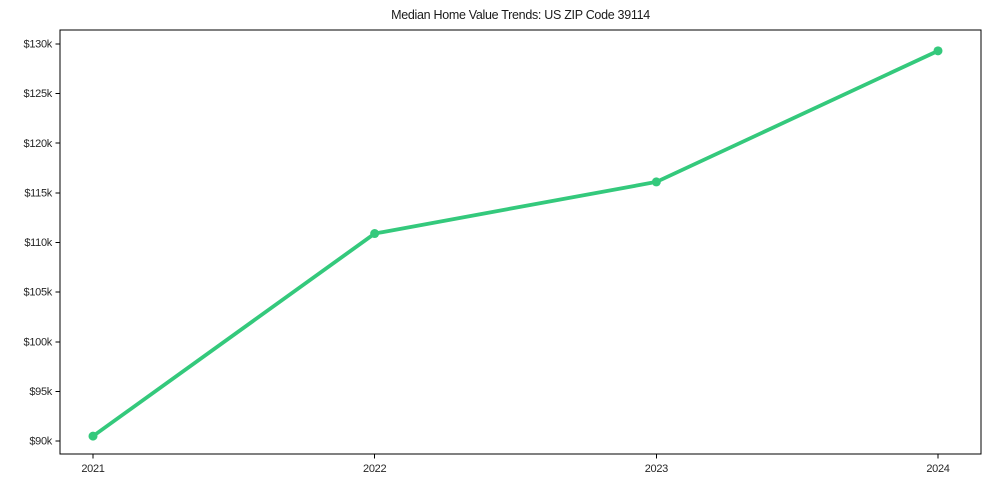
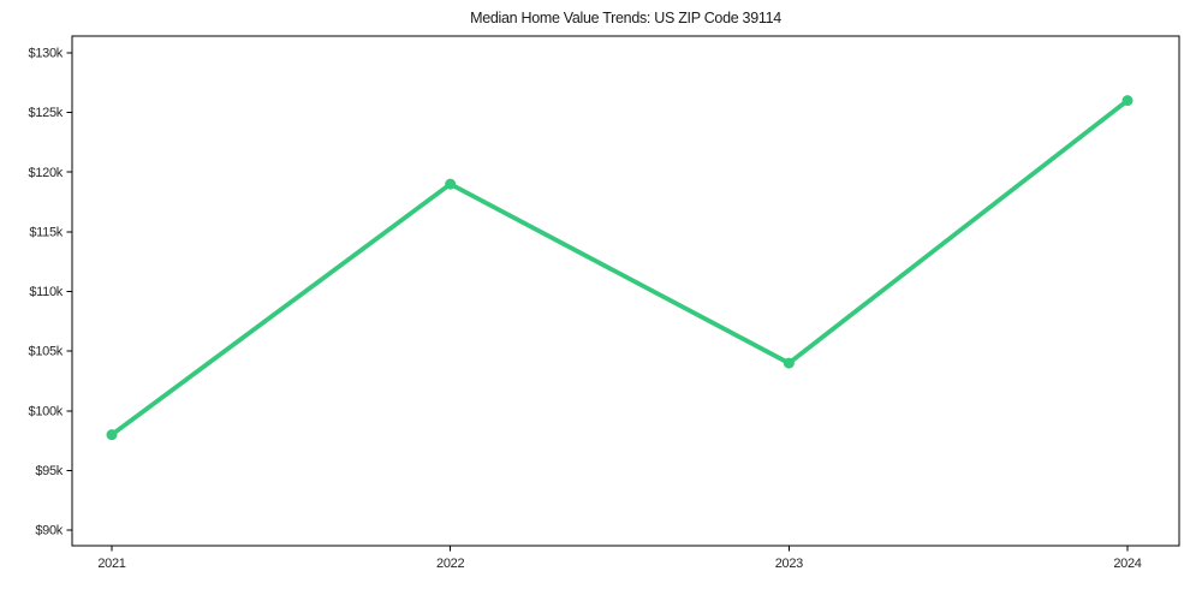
2021: $90k -> $98k
2022: $111k -> $119k
2023: $116k -> $104k
2024: $129k -> $126k
